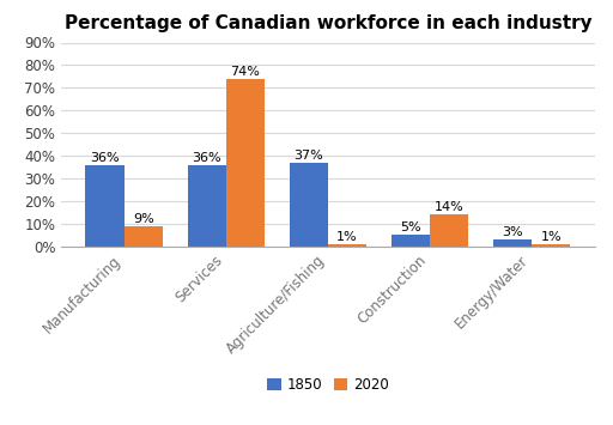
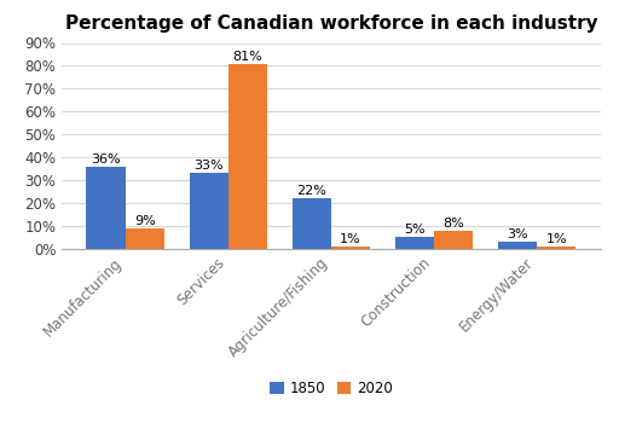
1850/Services: 36% -> 33%
2020/Services: 74% -> 81%
1850/Agriculture/Fishing: 37% -> 22%
2020/Construction: 14% -> 8%
